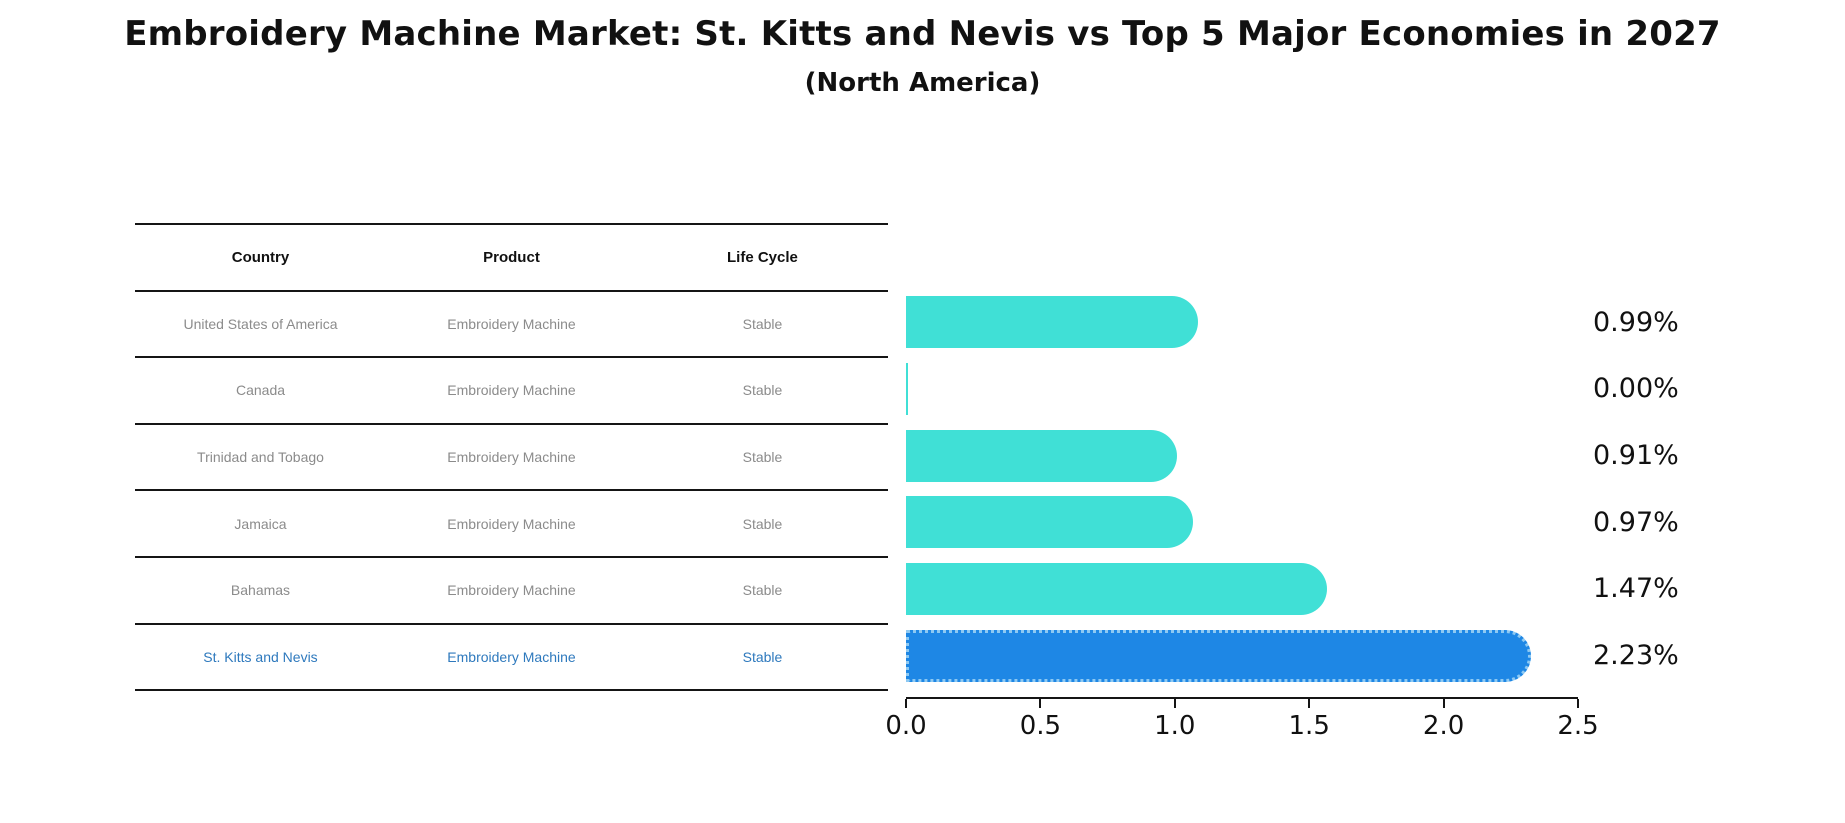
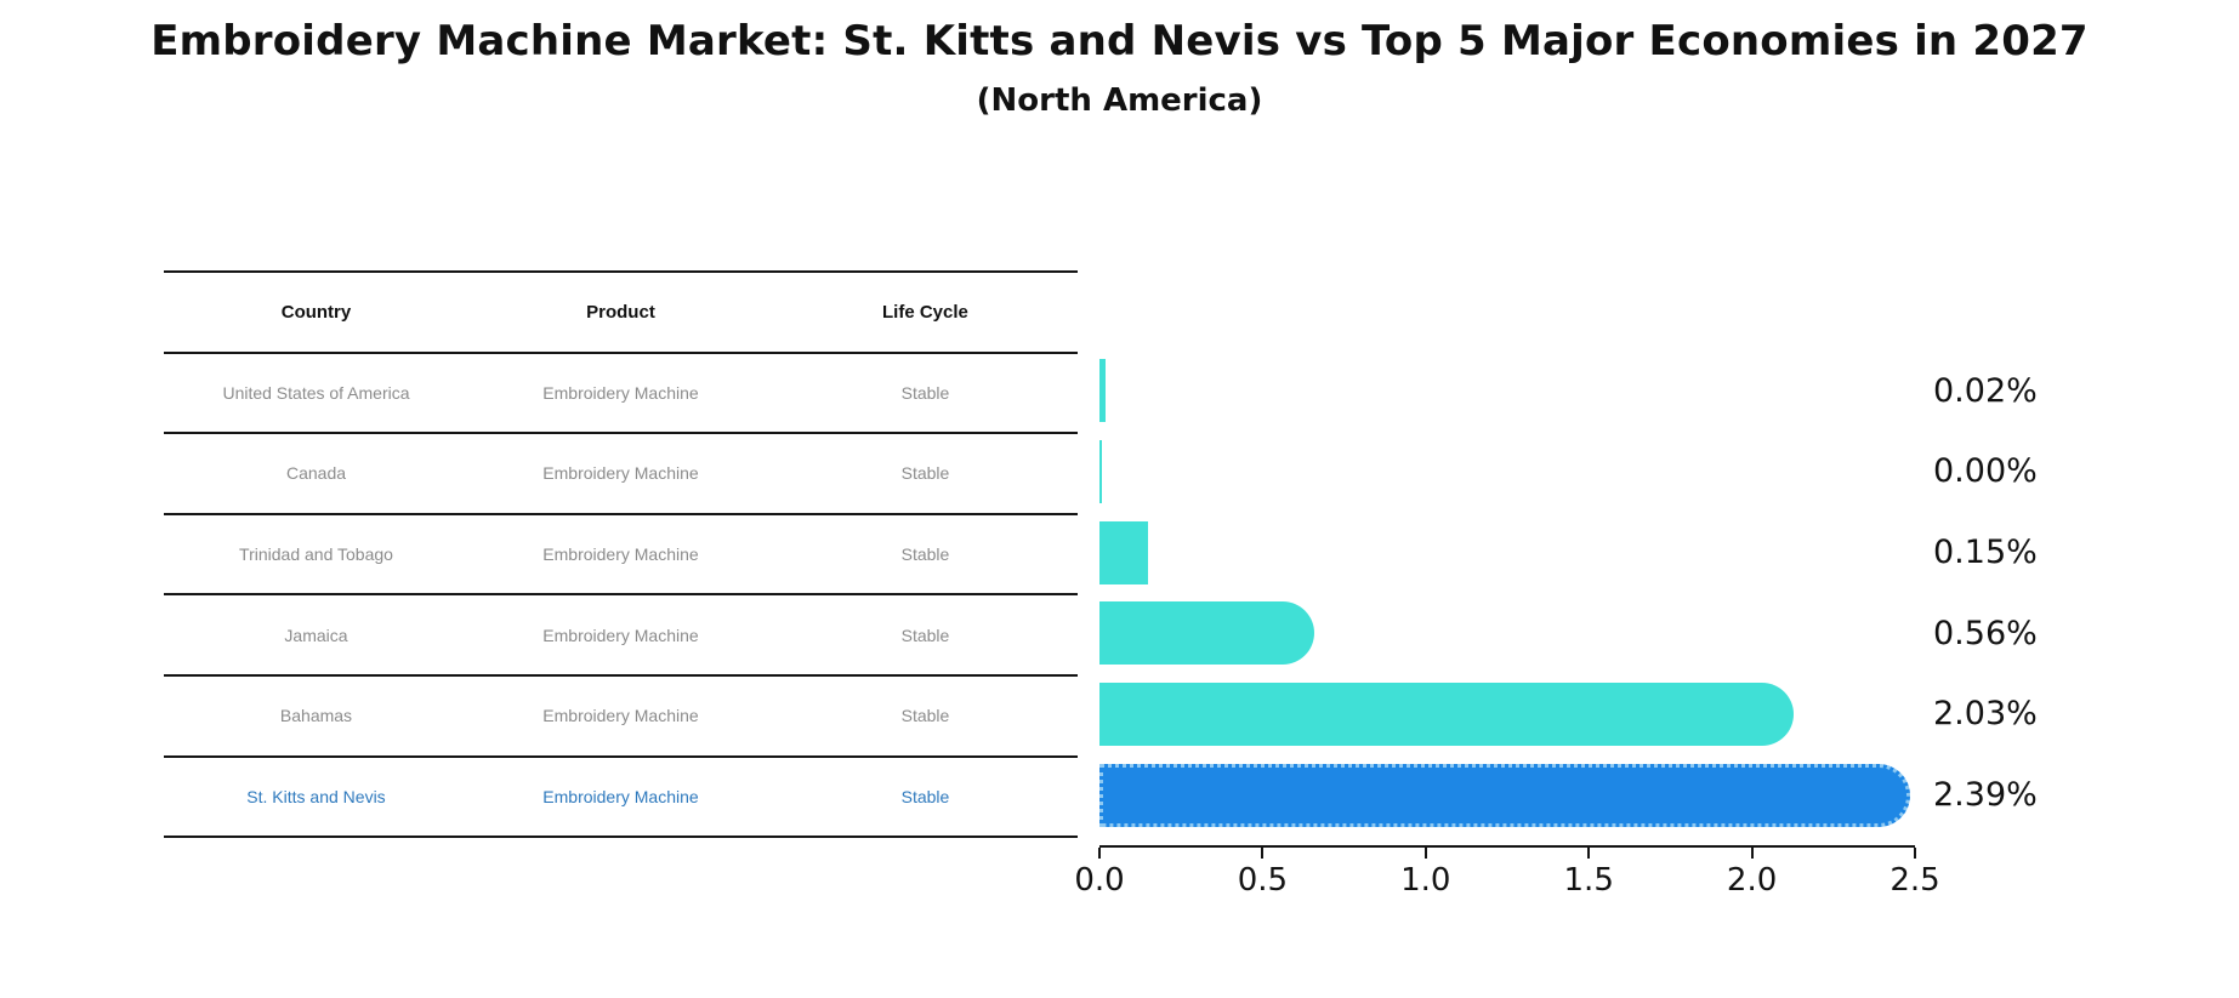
United States of America: 0.99% -> 0.02%
Trinidad and Tobago: 0.91% -> 0.15%
Jamaica: 0.97% -> 0.56%
Bahamas: 1.47% -> 2.03%
St. Kitts and Nevis: 2.23% -> 2.39%
